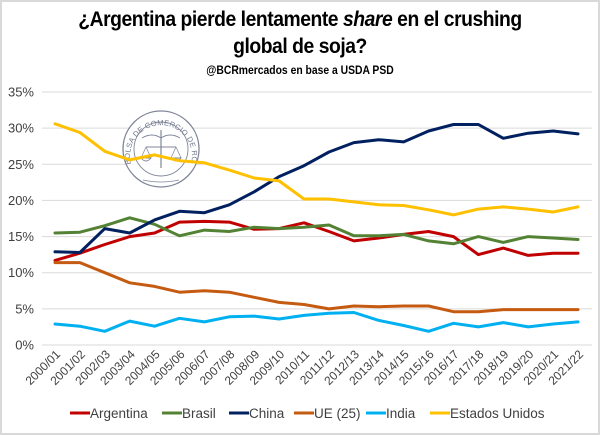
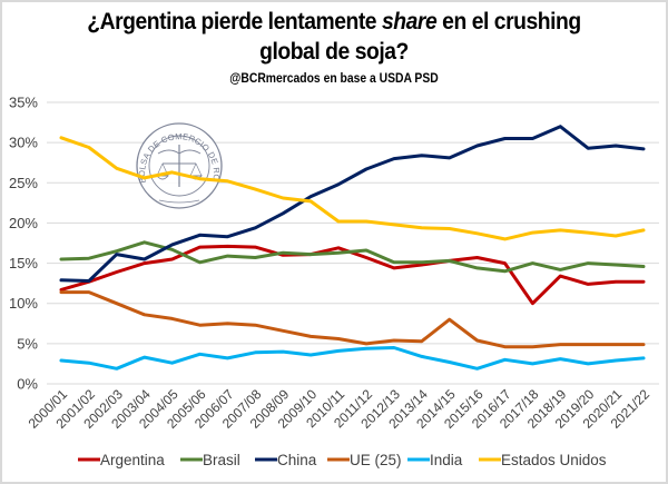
UE (25)/2014/15: 5% -> 8%
Argentina/2017/18: 12% -> 10%
China/2018/19: 29% -> 32%
